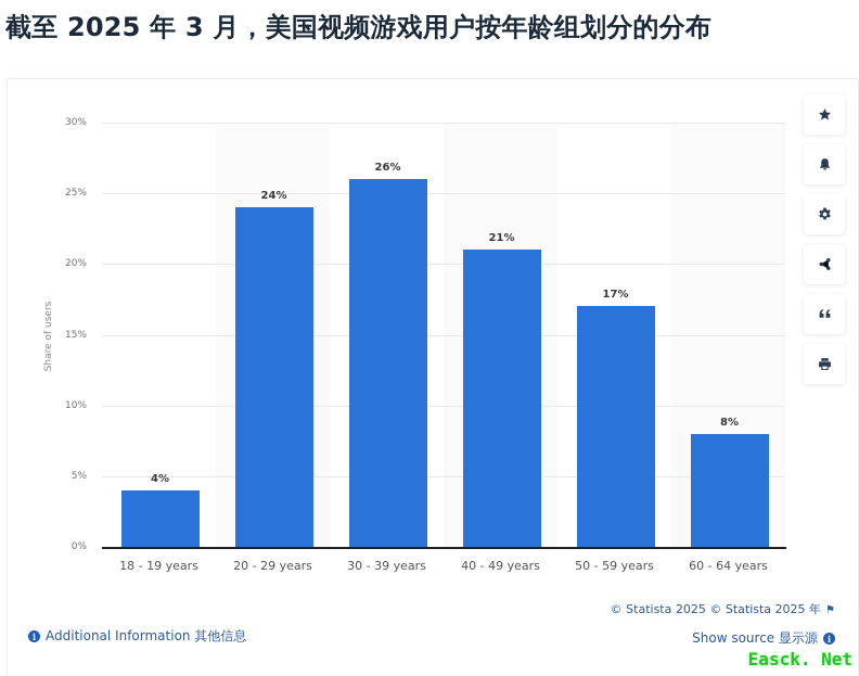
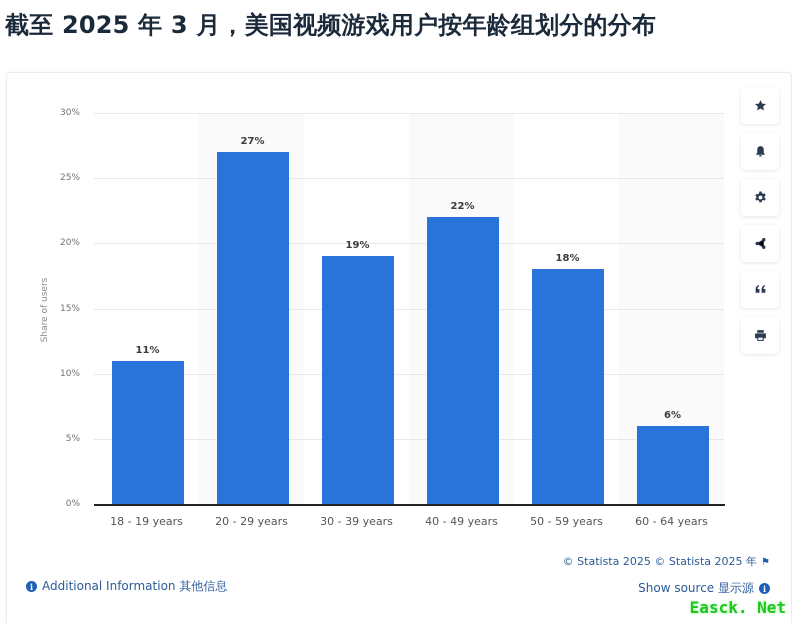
18 - 19 years: 4% -> 11%
20 - 29 years: 24% -> 27%
30 - 39 years: 26% -> 19%
40 - 49 years: 21% -> 22%
50 - 59 years: 17% -> 18%
60 - 64 years: 8% -> 6%
